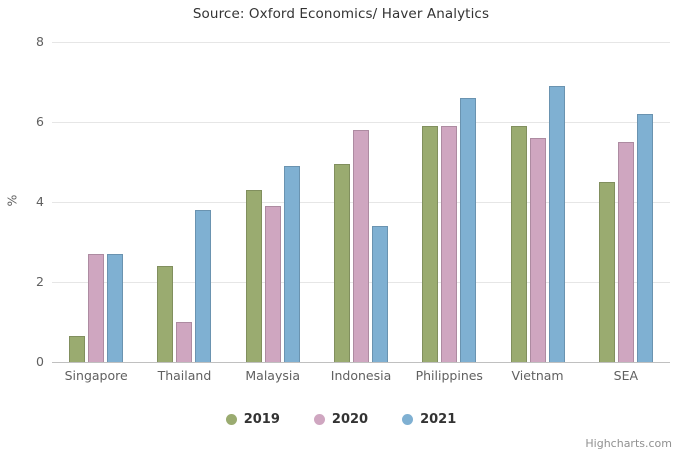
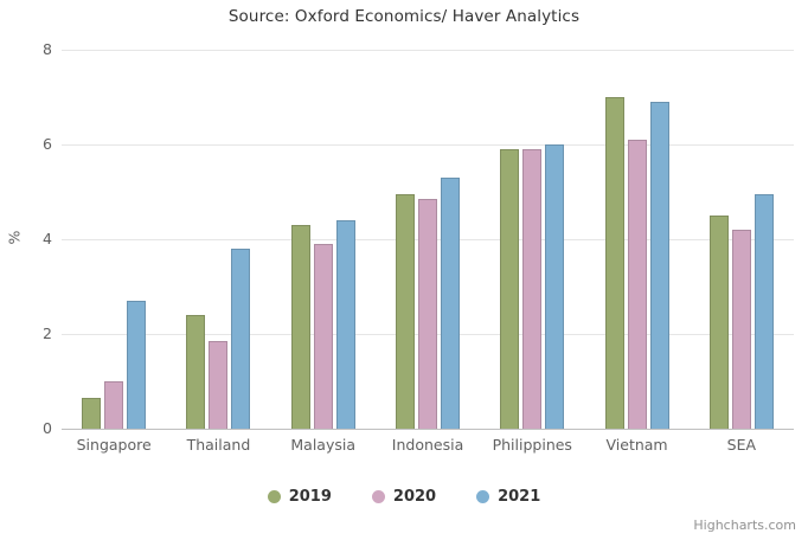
2020/Singapore: 2.7 -> 1.0
2020/Thailand: 1.0 -> 1.9
2021/Malaysia: 4.9 -> 4.4
2020/Indonesia: 5.8 -> 4.8
2021/Indonesia: 3.4 -> 5.3
2021/Philippines: 6.6 -> 6.0
2019/Vietnam: 5.9 -> 7.0
2020/Vietnam: 5.6 -> 6.1
2020/SEA: 5.5 -> 4.2
2021/SEA: 6.2 -> 5.0
